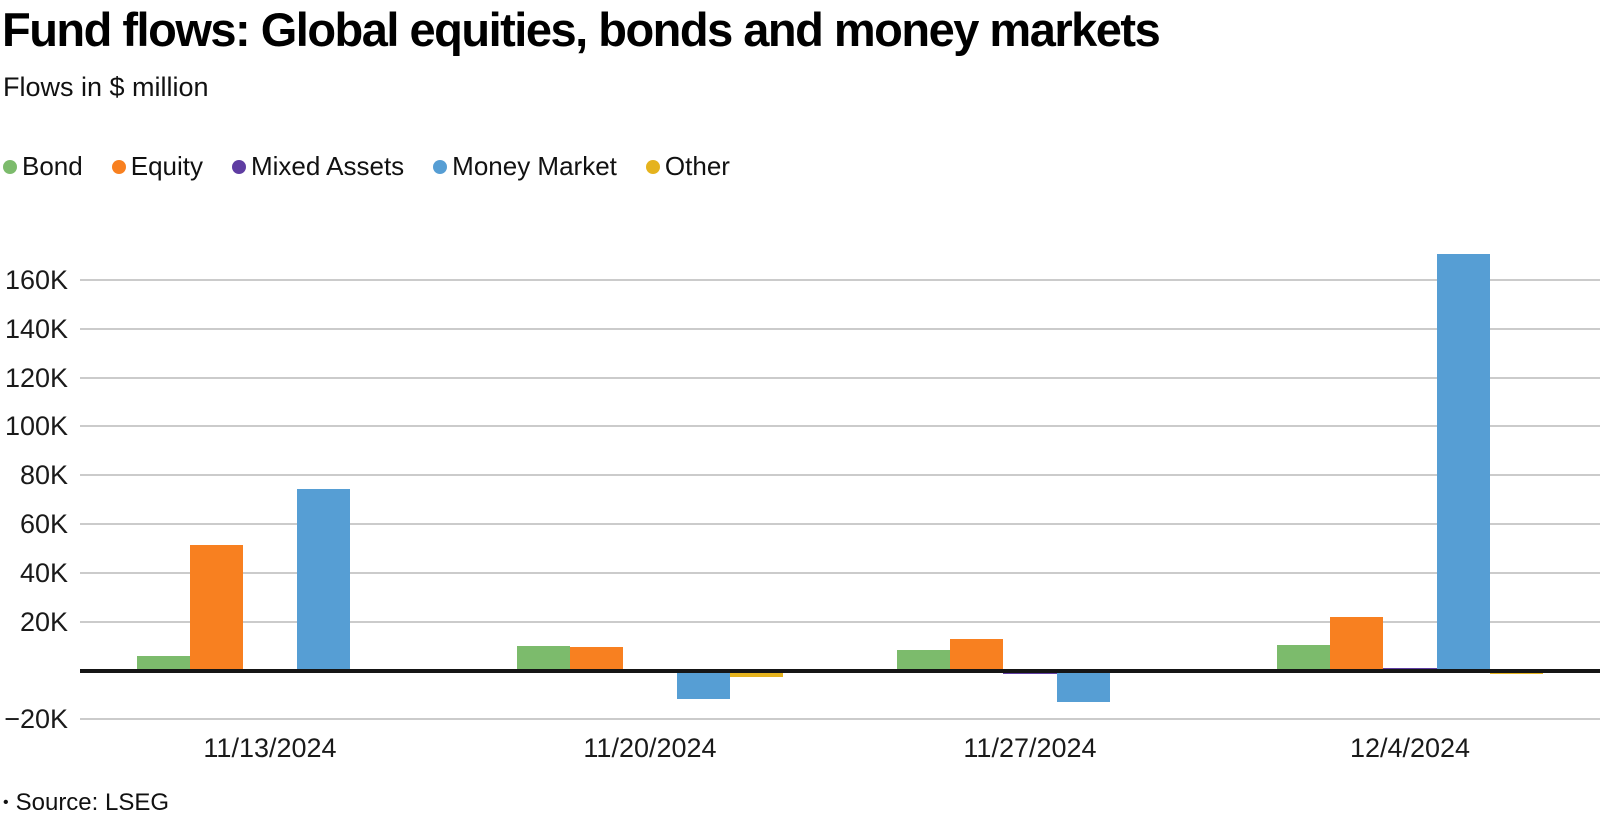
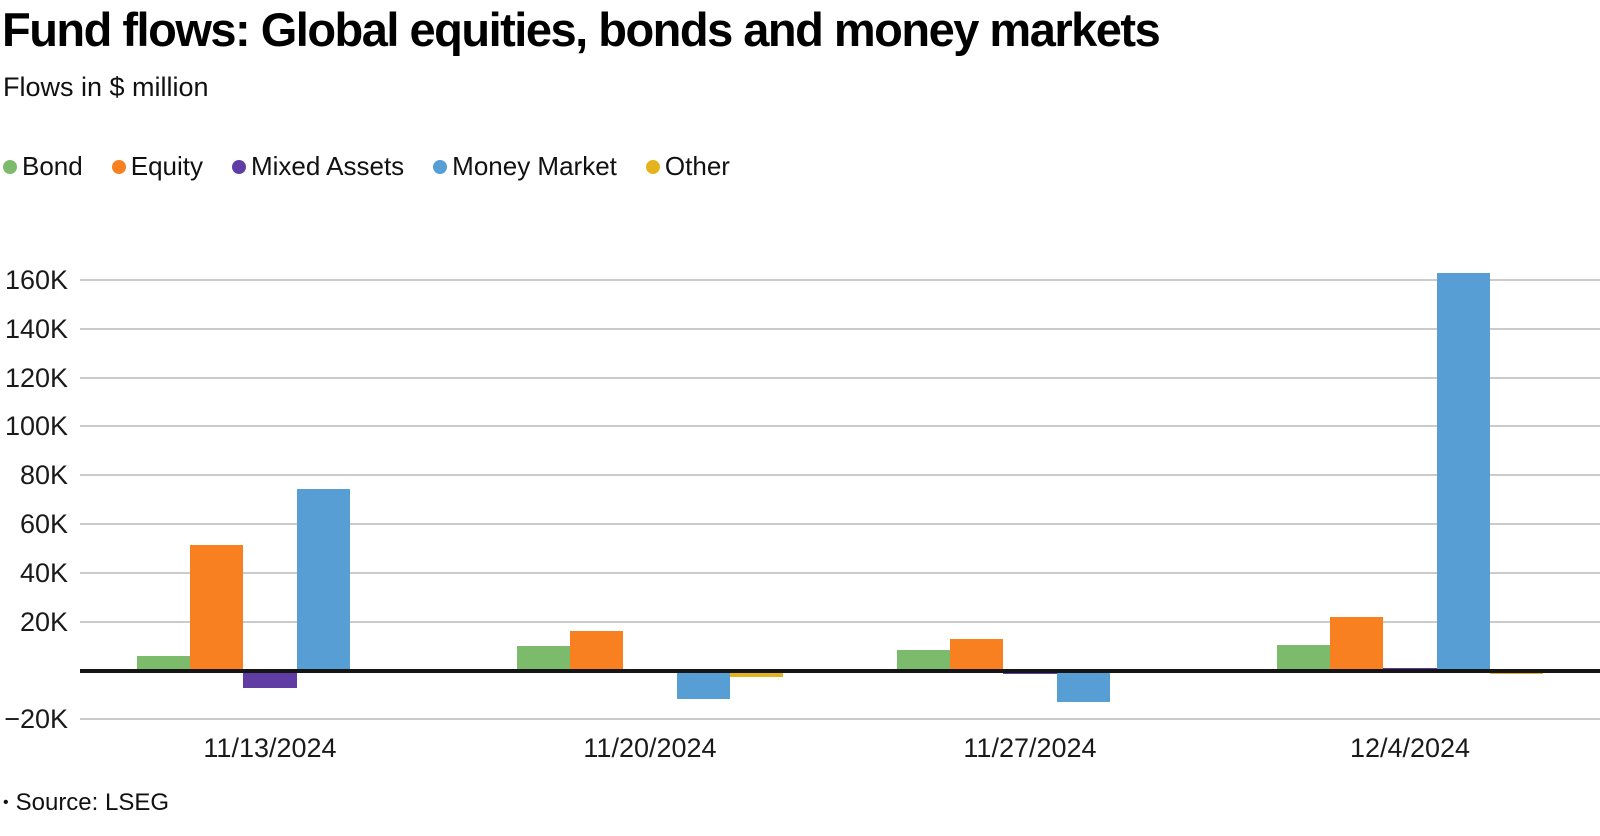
Mixed Assets/11/13/2024: -1K -> -7K
Equity/11/20/2024: 10K -> 16K
Money Market/12/4/2024: 171K -> 163K
